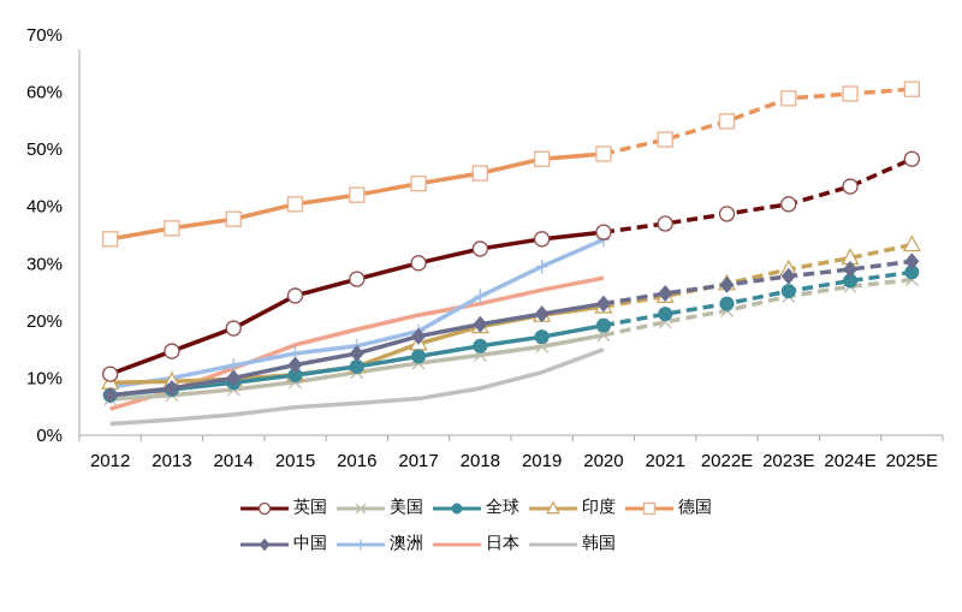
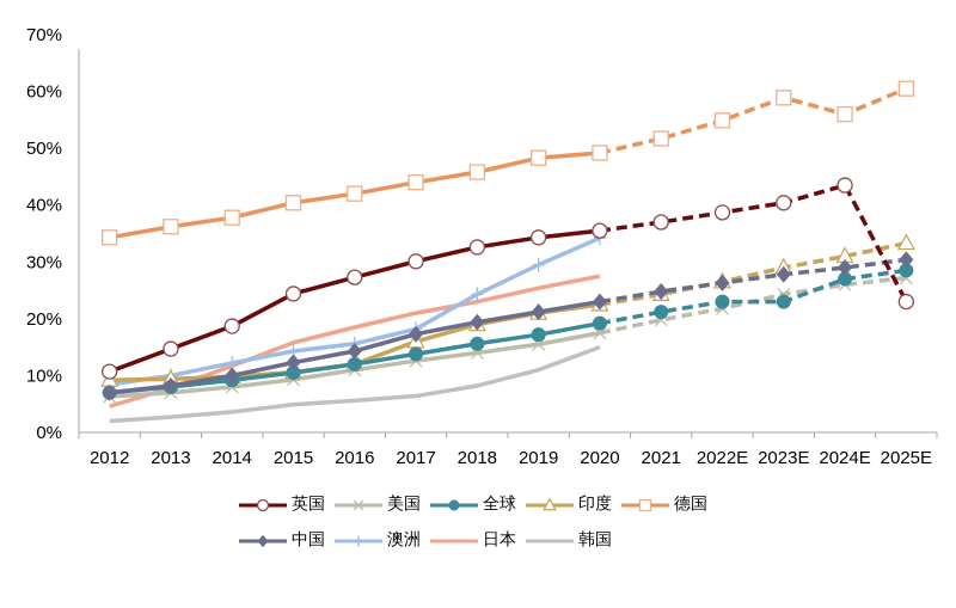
全球/2023E: 25% -> 23%
德国/2024E: 60% -> 56%
英国/2025E: 48% -> 23%
